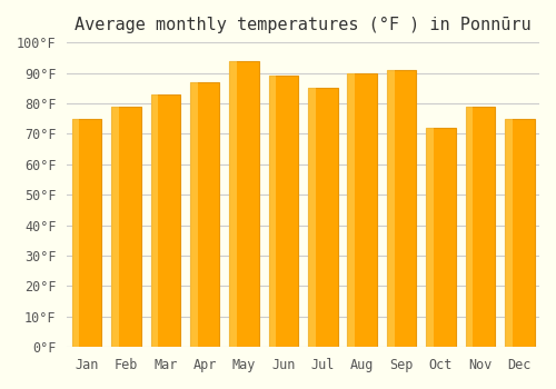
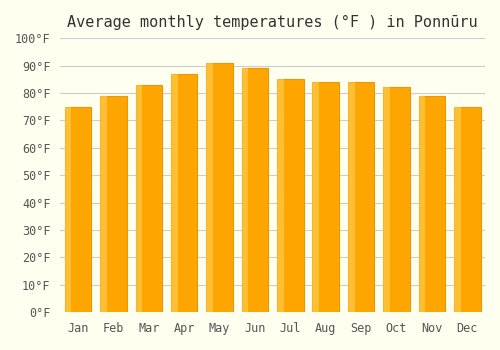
May: 94°F -> 91°F
Aug: 90°F -> 84°F
Sep: 91°F -> 84°F
Oct: 72°F -> 82°F
